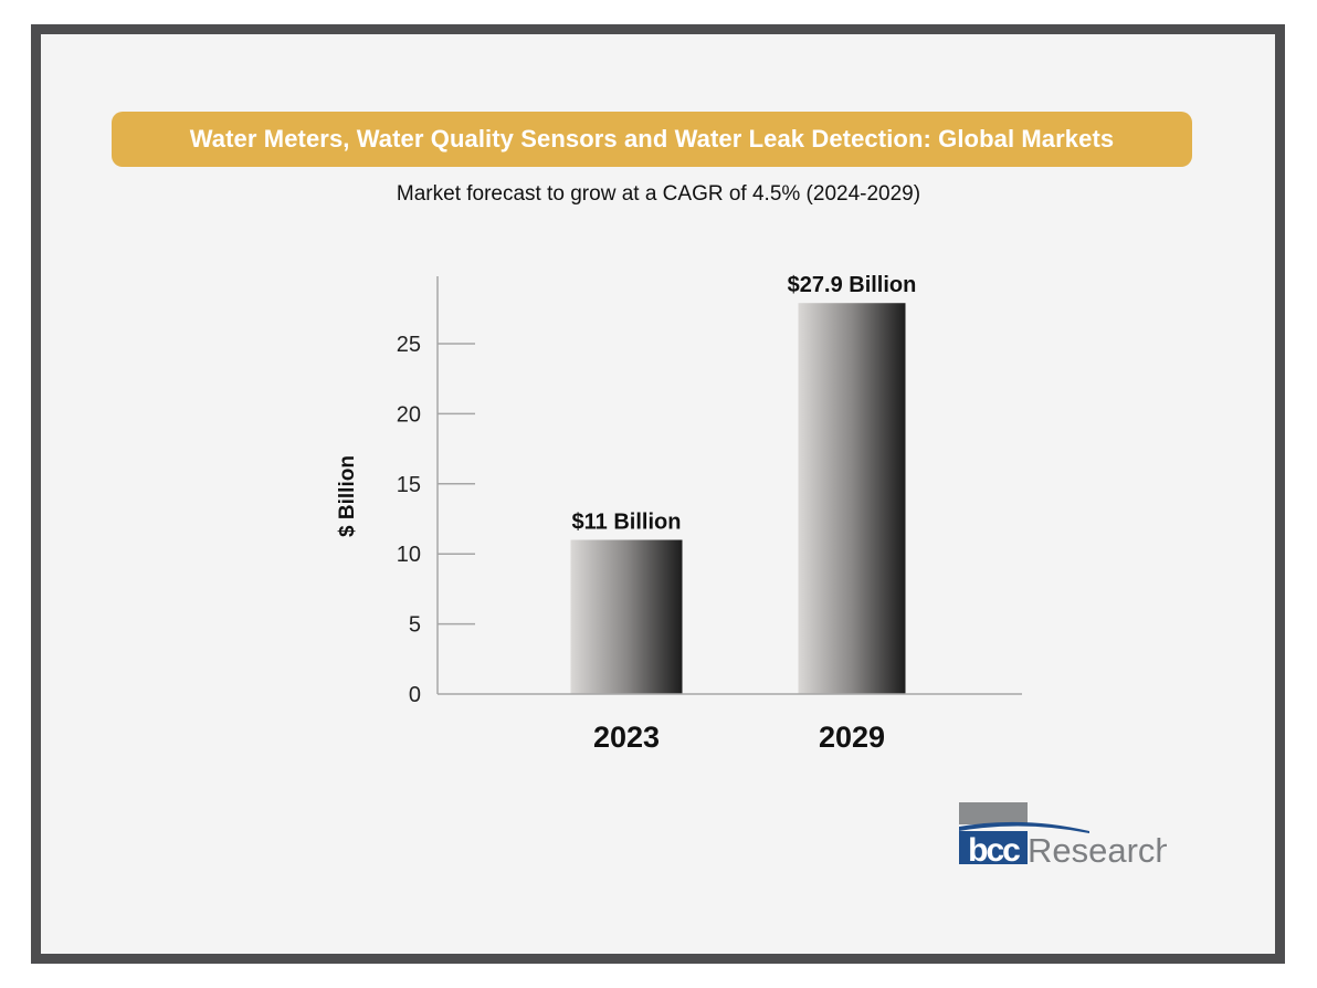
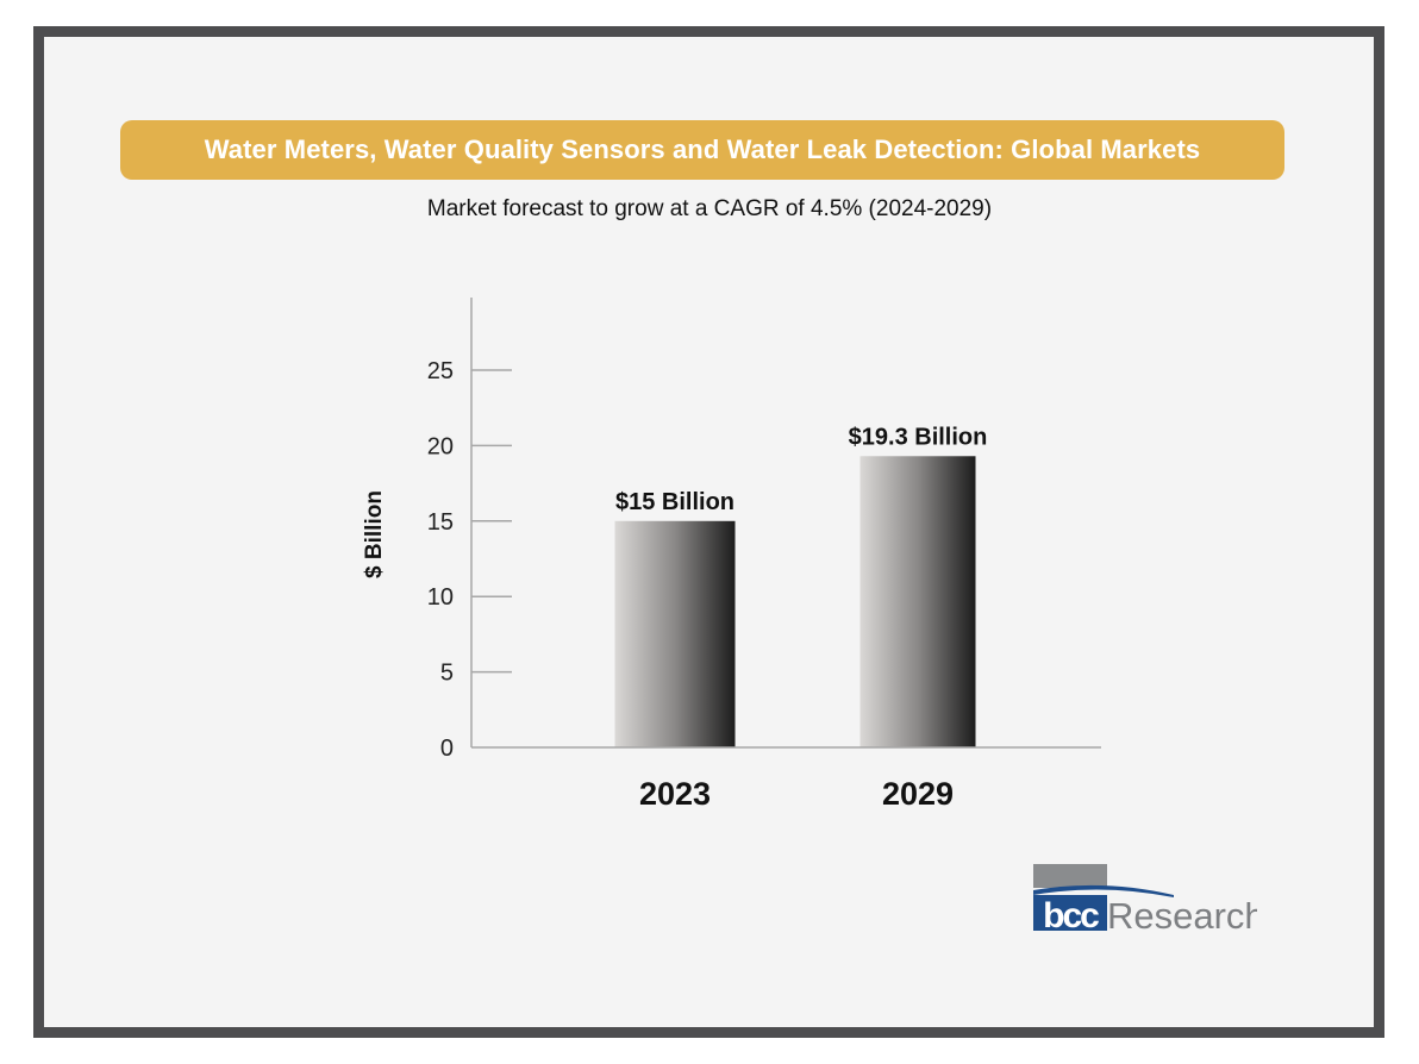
2023: $11 -> $15
2029: $27.9 -> $19.3
